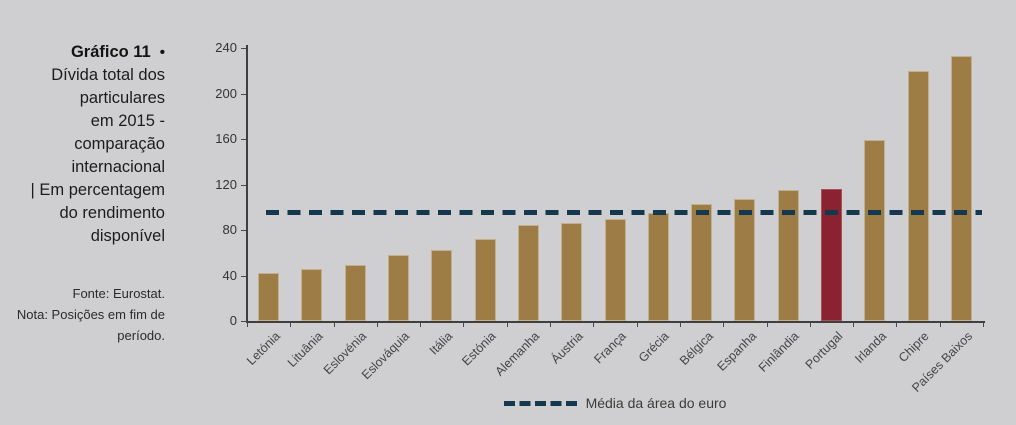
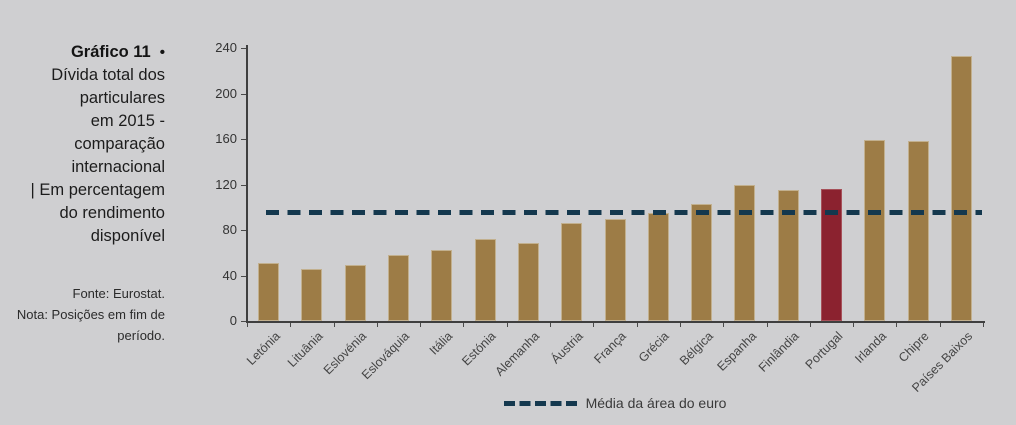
Letónia: 42 -> 51
Alemanha: 84 -> 69
Espanha: 107 -> 120
Chipre: 220 -> 158
